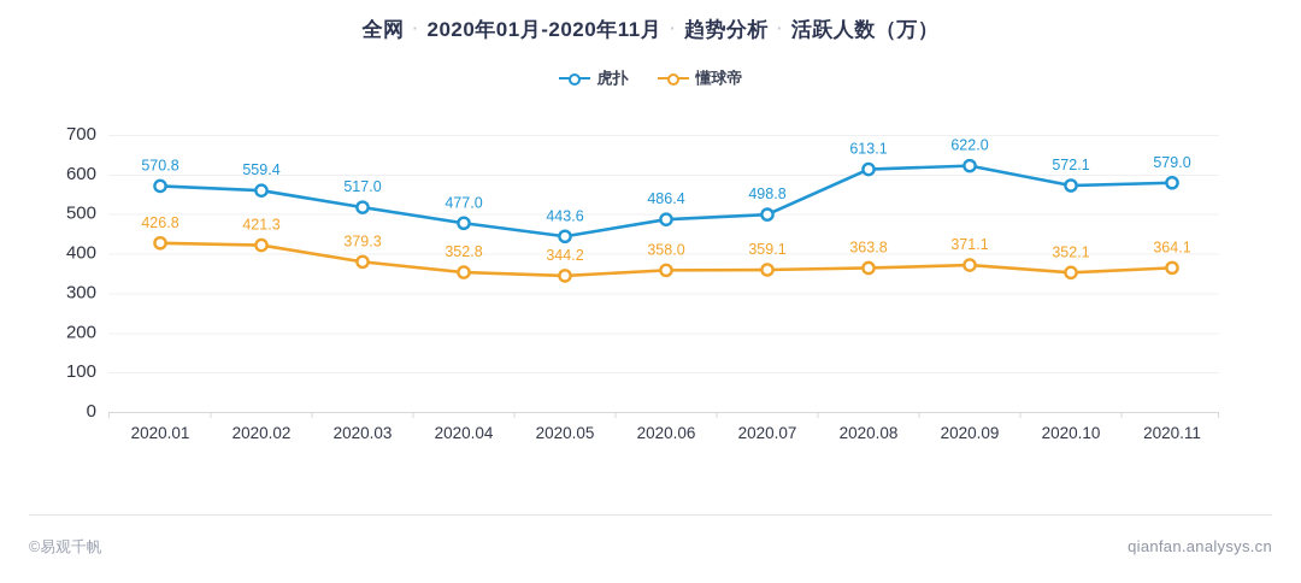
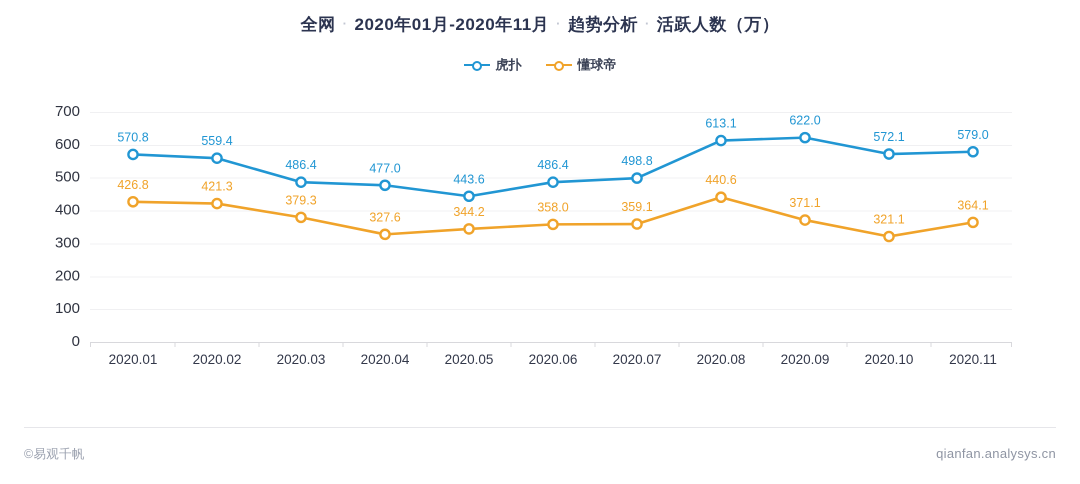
虎扑/2020.03: 517.0 -> 486.4
懂球帝/2020.04: 352.8 -> 327.6
懂球帝/2020.08: 363.8 -> 440.6
懂球帝/2020.10: 352.1 -> 321.1
